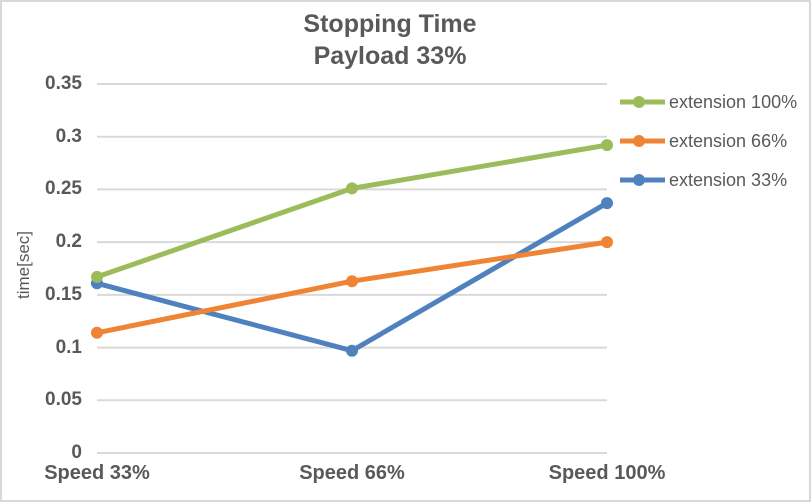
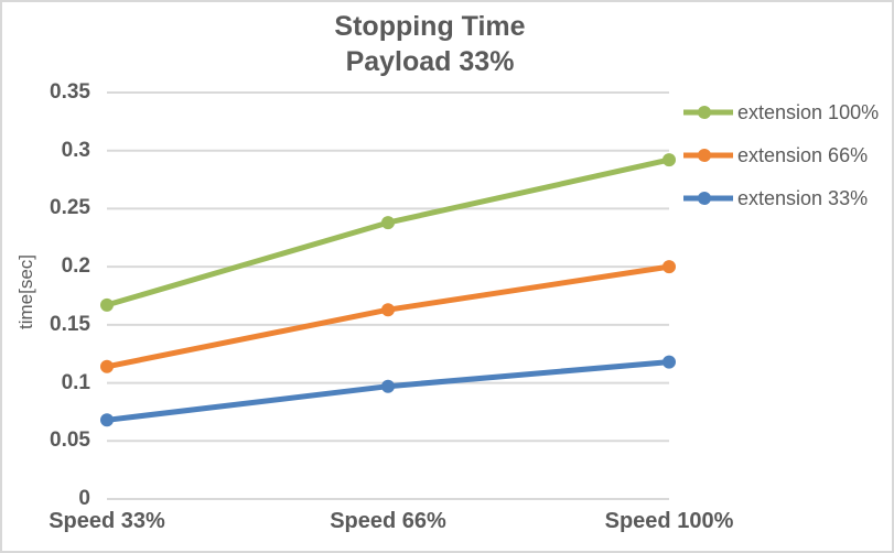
extension 33%/Speed 33%: 0.161 -> 0.068
extension 100%/Speed 66%: 0.251 -> 0.238
extension 33%/Speed 100%: 0.237 -> 0.118
